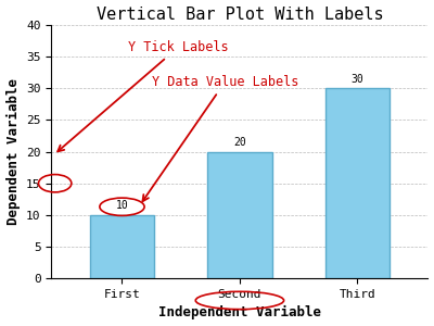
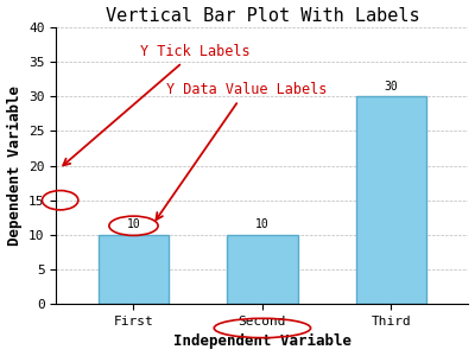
Second: 20 -> 10
